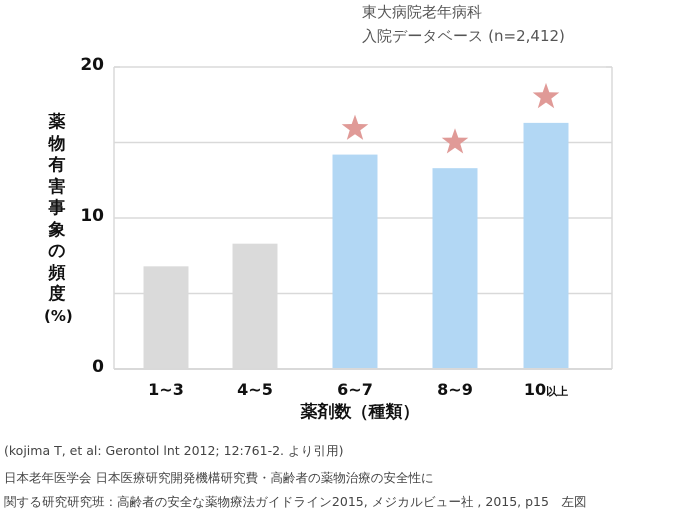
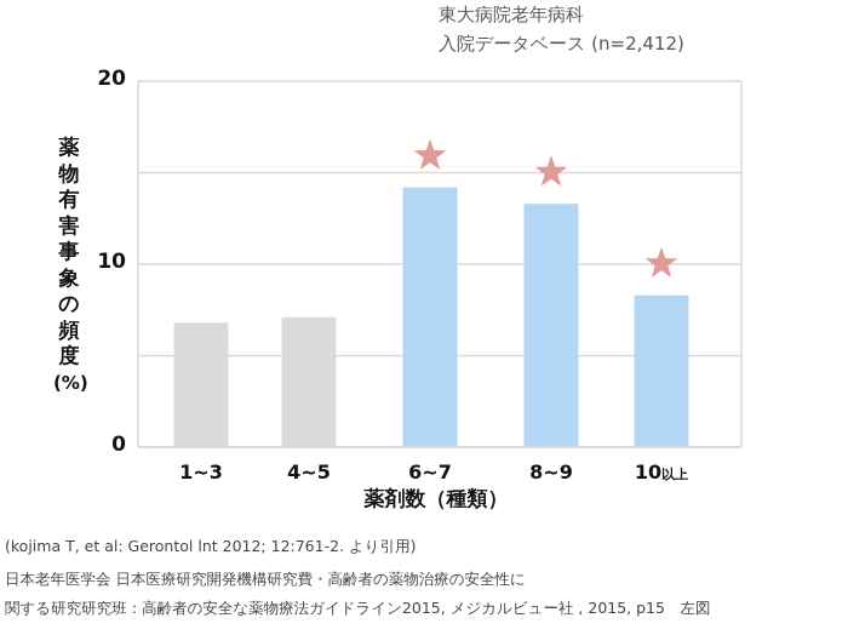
4~5: 8.3 -> 7.1
10以上: 16.3 -> 8.3
